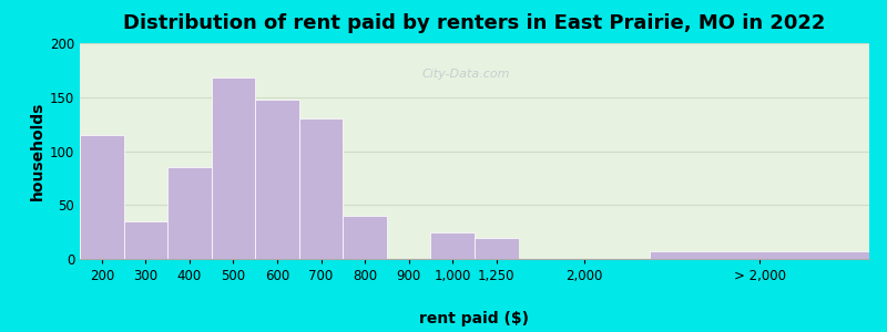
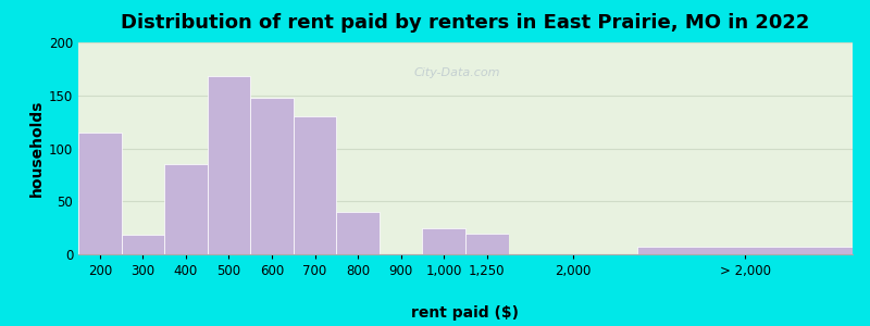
300: 35 -> 18
